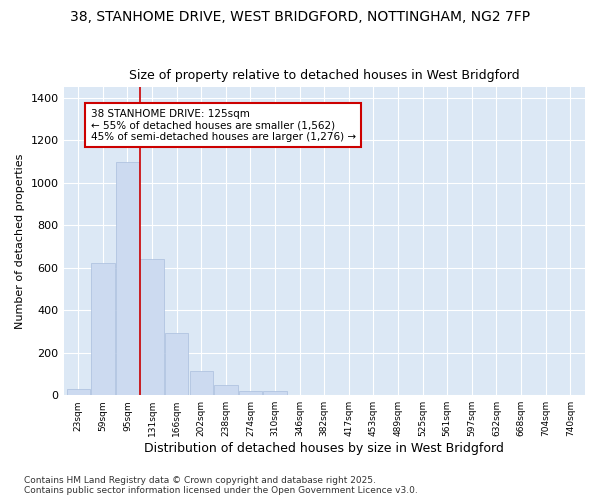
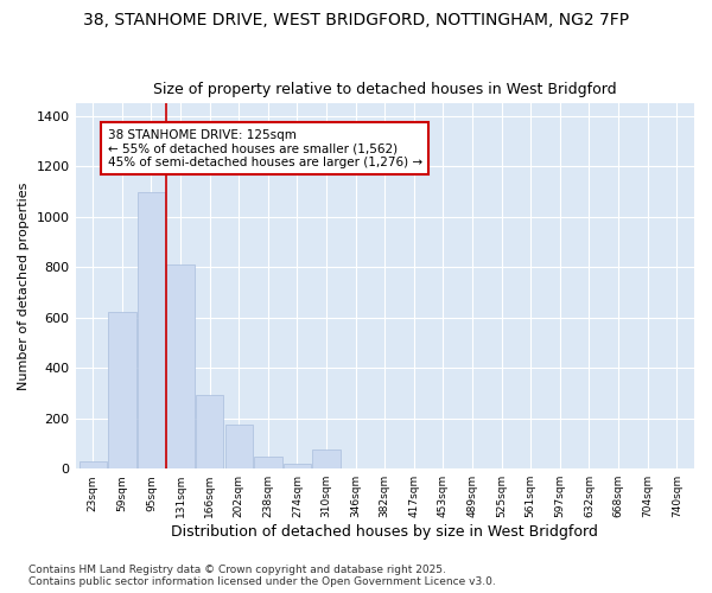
131sqm: 640 -> 810
202sqm: 115 -> 175
310sqm: 18 -> 75
